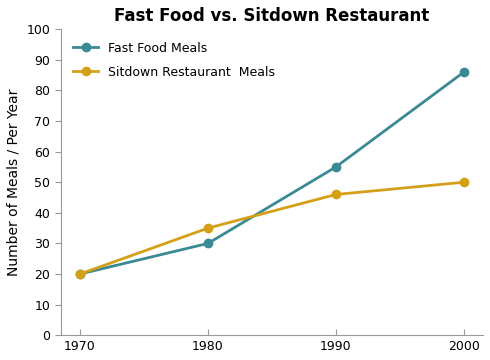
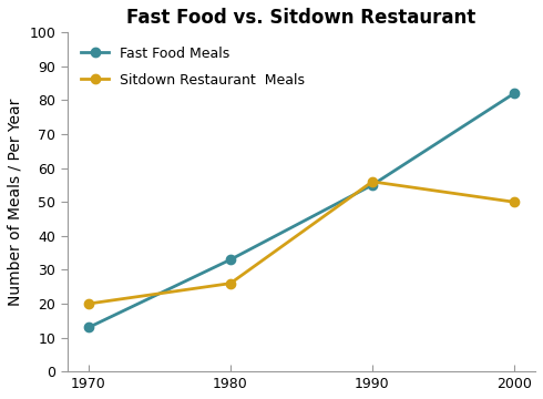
Fast Food Meals/1970: 20 -> 13
Fast Food Meals/1980: 30 -> 33
Sitdown Restaurant Meals/1980: 35 -> 26
Sitdown Restaurant Meals/1990: 46 -> 56
Fast Food Meals/2000: 86 -> 82
